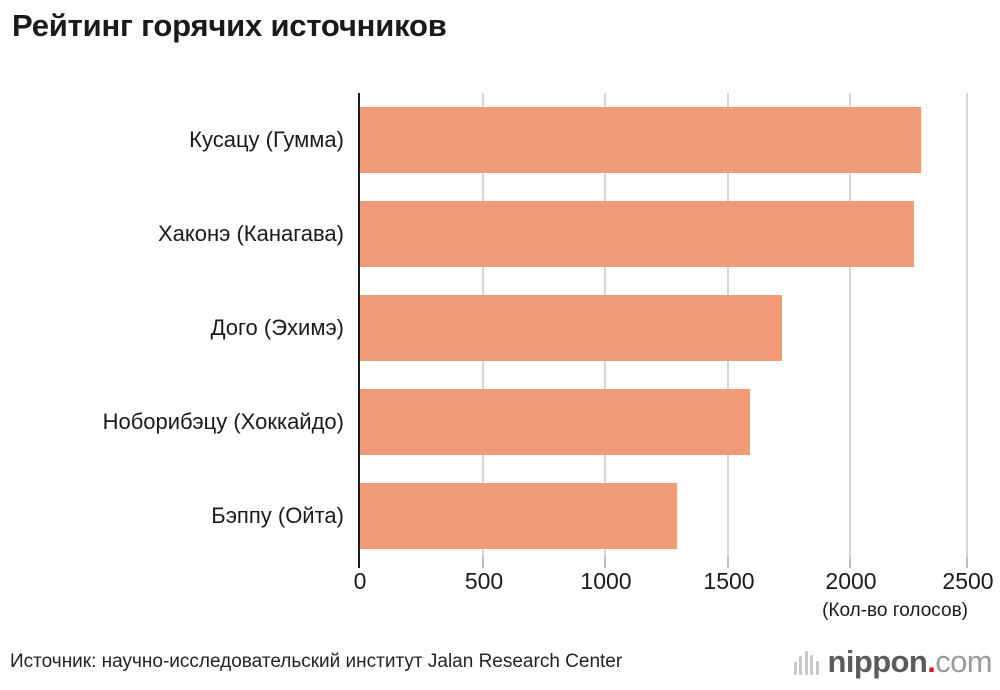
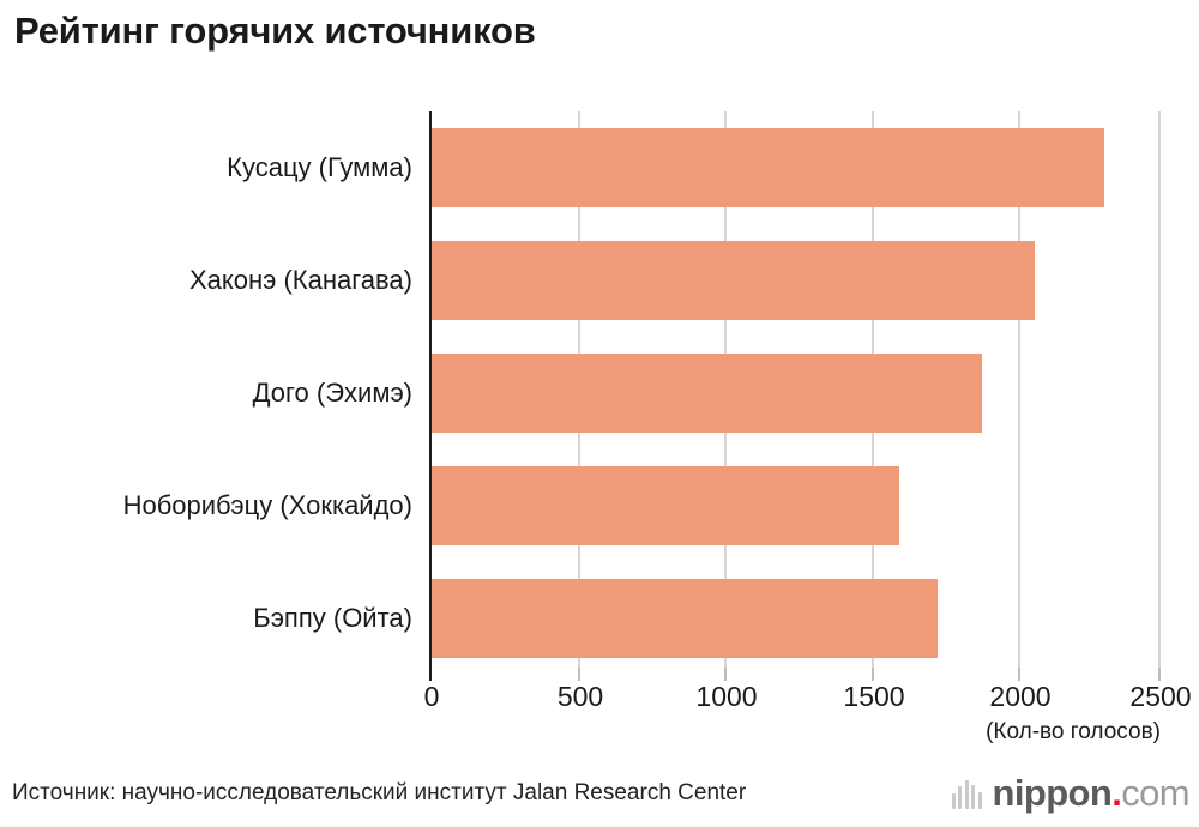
Хаконэ (Канагава): 2270 -> 2060
Дого (Эхимэ): 1730 -> 1880
Бэппу (Ойта): 1300 -> 1730
